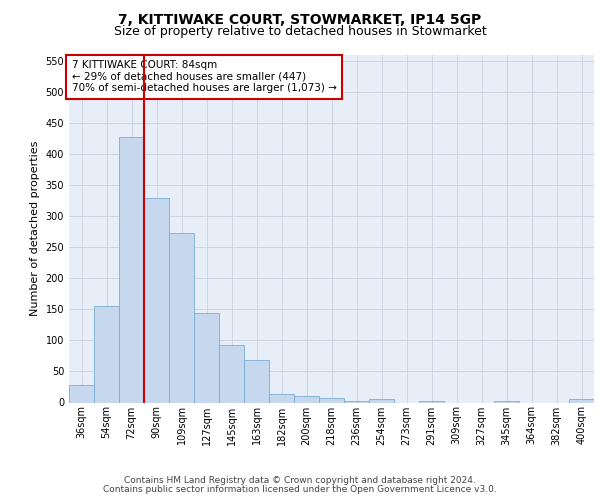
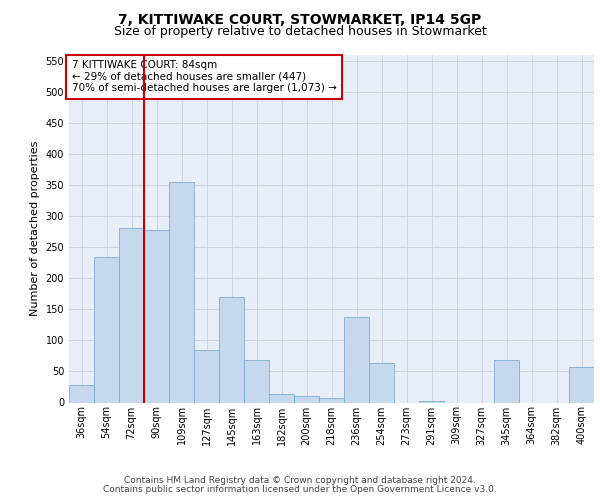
54sqm: 155 -> 234
72sqm: 428 -> 282
90sqm: 330 -> 278
109sqm: 273 -> 356
127sqm: 145 -> 84
145sqm: 92 -> 170
236sqm: 3 -> 138
254sqm: 5 -> 64
345sqm: 3 -> 68
400sqm: 5 -> 58
